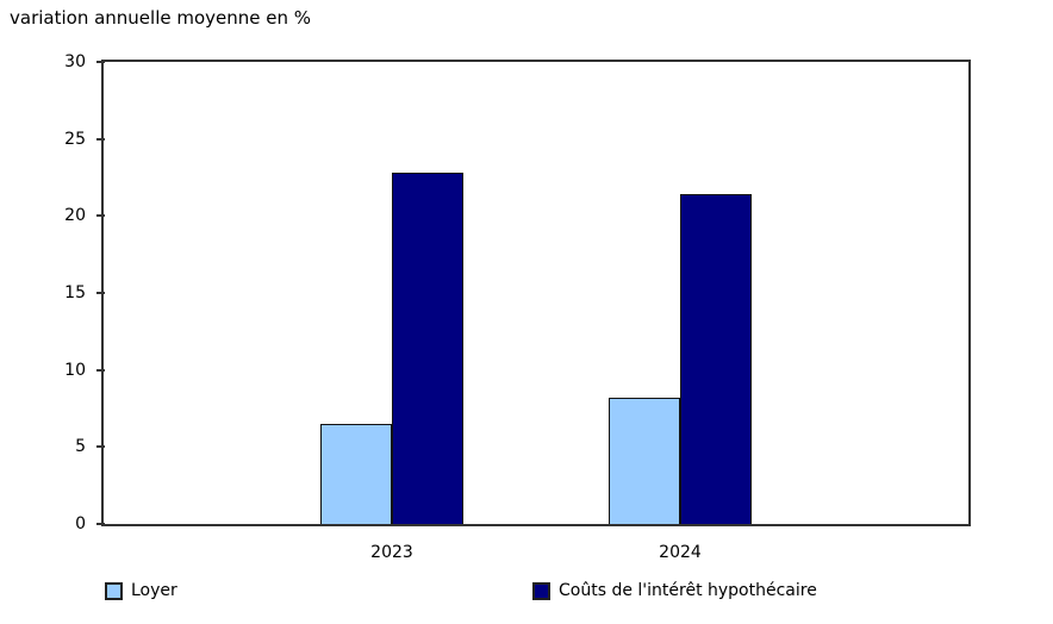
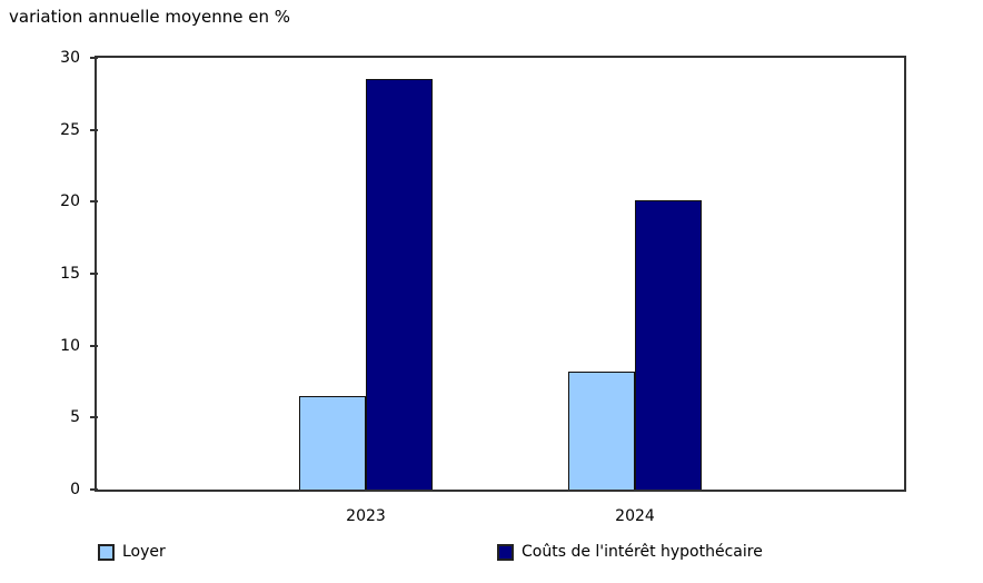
Coûts de l'intérêt hypothécaire/2023: 22.8 -> 28.5
Coûts de l'intérêt hypothécaire/2024: 21.4 -> 20.1
